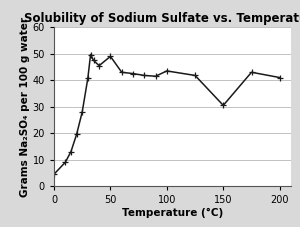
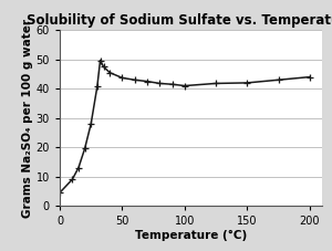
50: 49.0 -> 43.7
100: 43.5 -> 41.0
150: 30.5 -> 42.0
200: 41.0 -> 44.0
